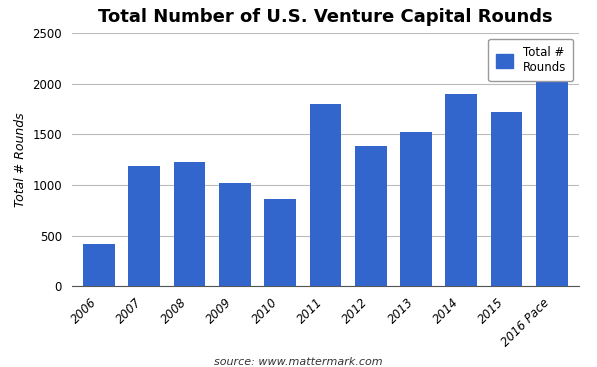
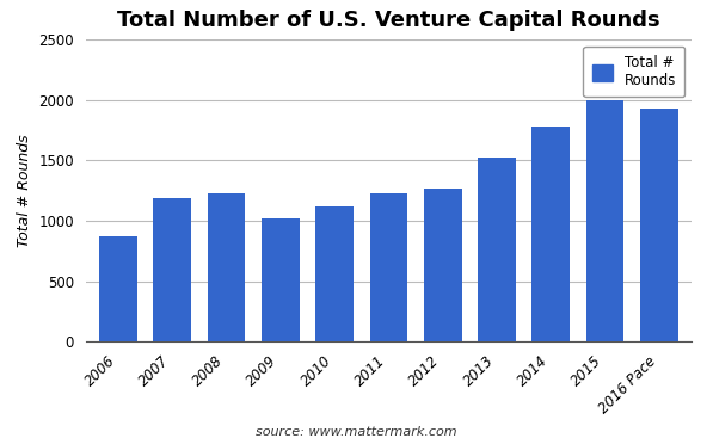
2006: 420 -> 880
2010: 860 -> 1120
2011: 1800 -> 1230
2012: 1380 -> 1260
2014: 1900 -> 1780
2015: 1720 -> 2000
2016 Pace: 2050 -> 1930
